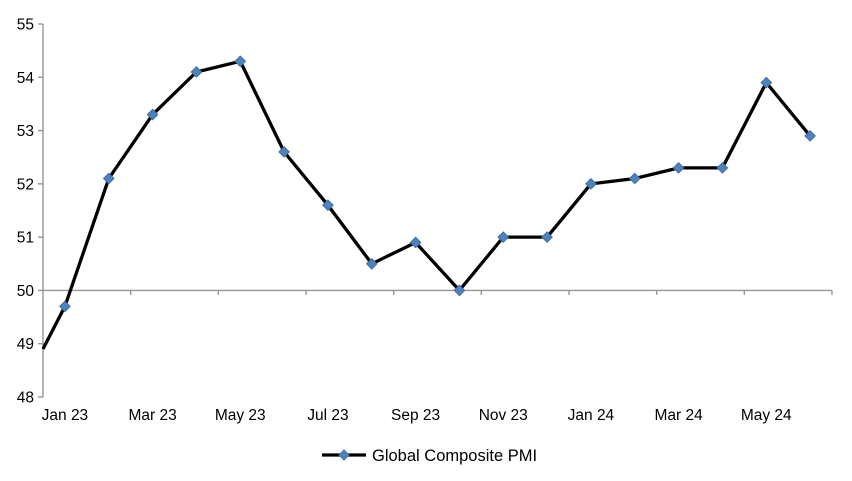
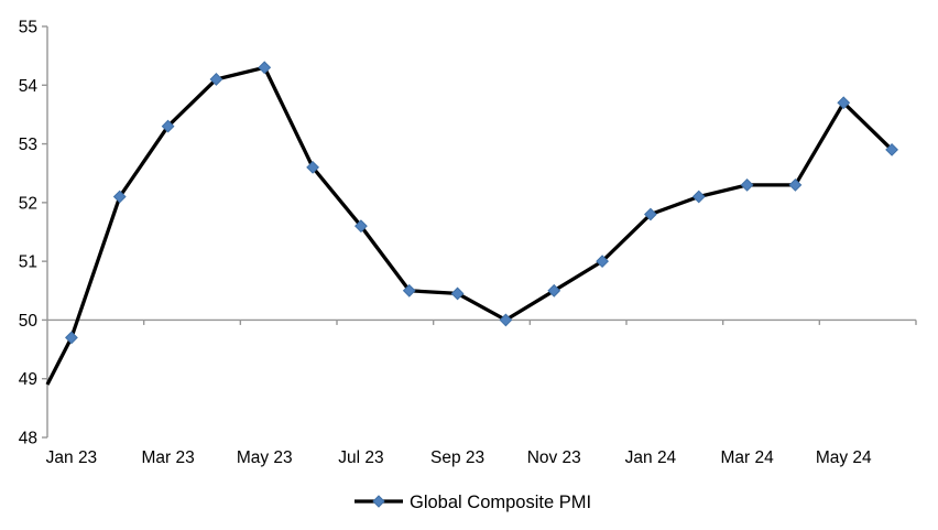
Sep 23: 50.9 -> 50.5
Nov 23: 51.0 -> 50.5
Jan 24: 52.0 -> 51.8
May 24: 53.9 -> 53.7
